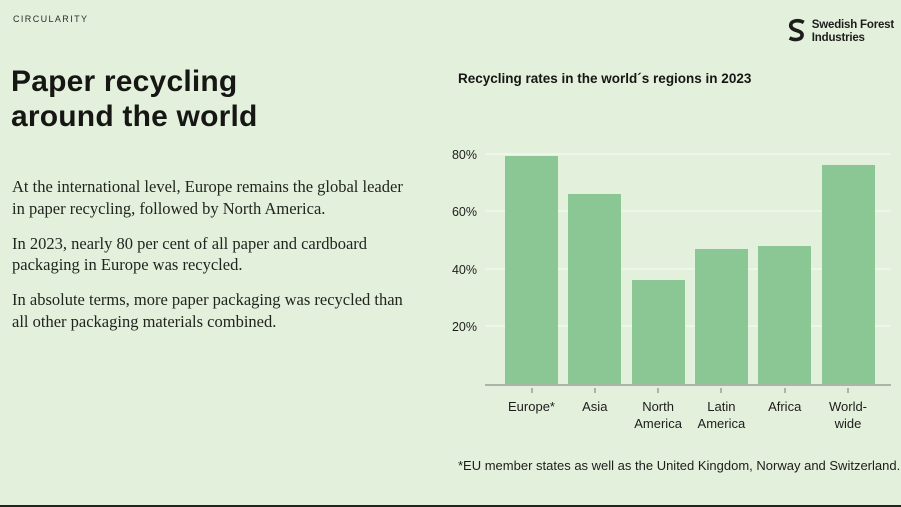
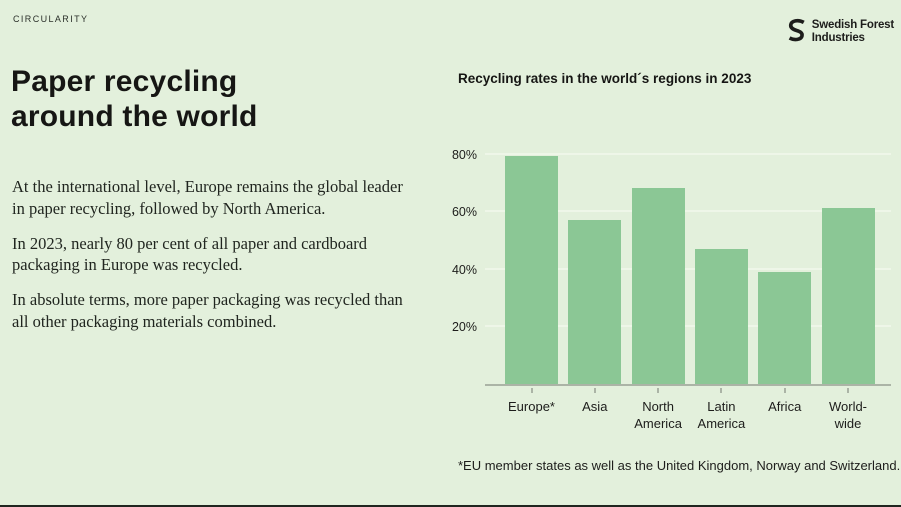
Asia: 66% -> 57%
North America: 36% -> 68%
Africa: 48% -> 39%
World-wide: 76% -> 61%
